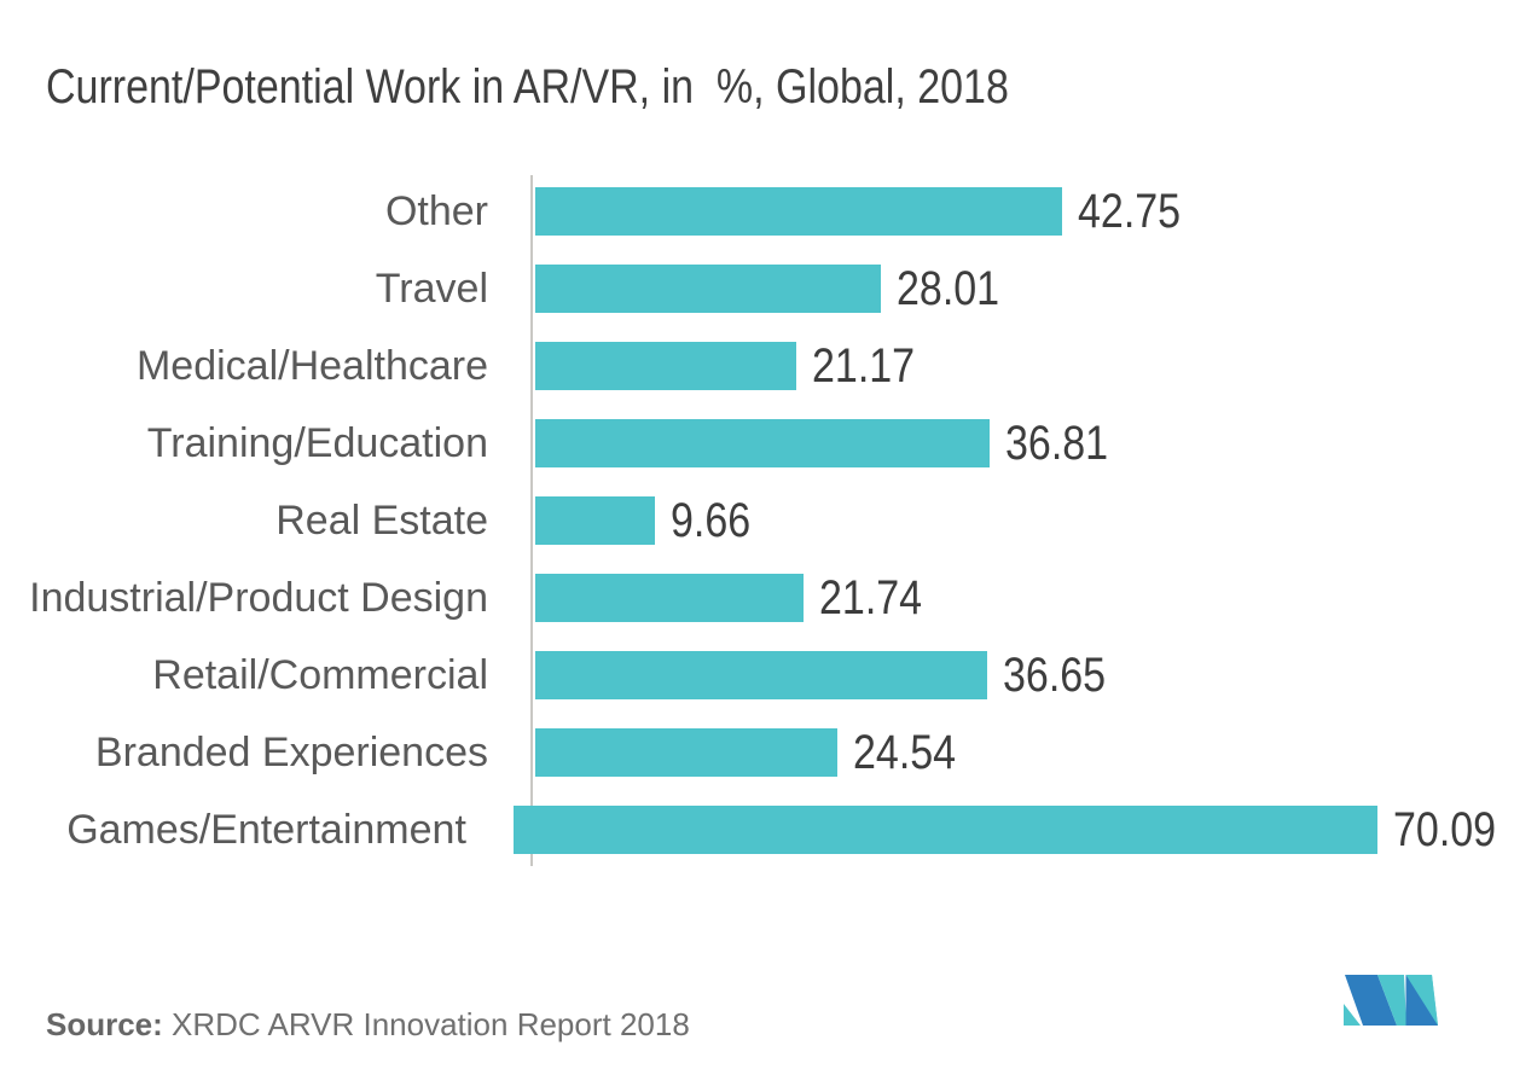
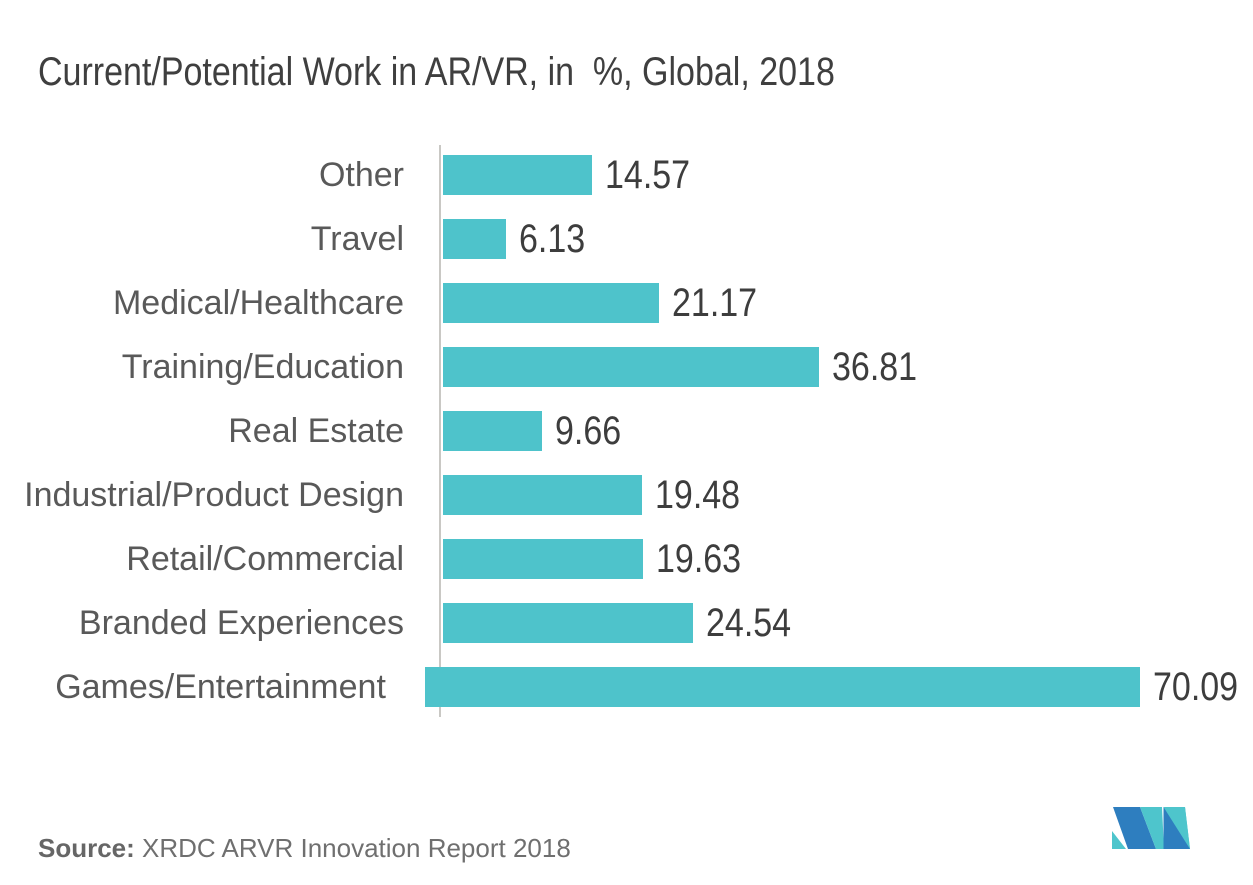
Other: 42.75 -> 14.57
Travel: 28.01 -> 6.13
Industrial/Product Design: 21.74 -> 19.48
Retail/Commercial: 36.65 -> 19.63
